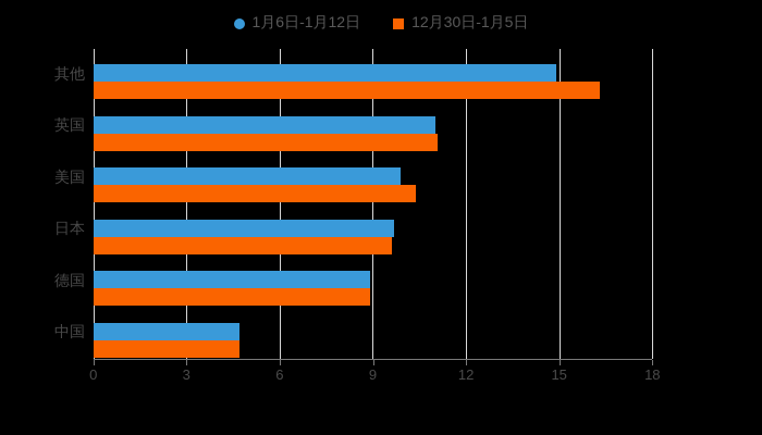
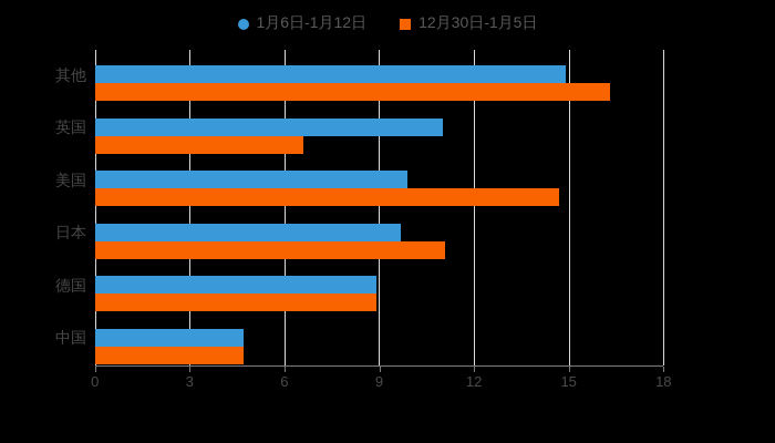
12月30日-1月5日/日本: 9.6 -> 11.1
12月30日-1月5日/美国: 10.4 -> 14.7
12月30日-1月5日/英国: 11.1 -> 6.6
